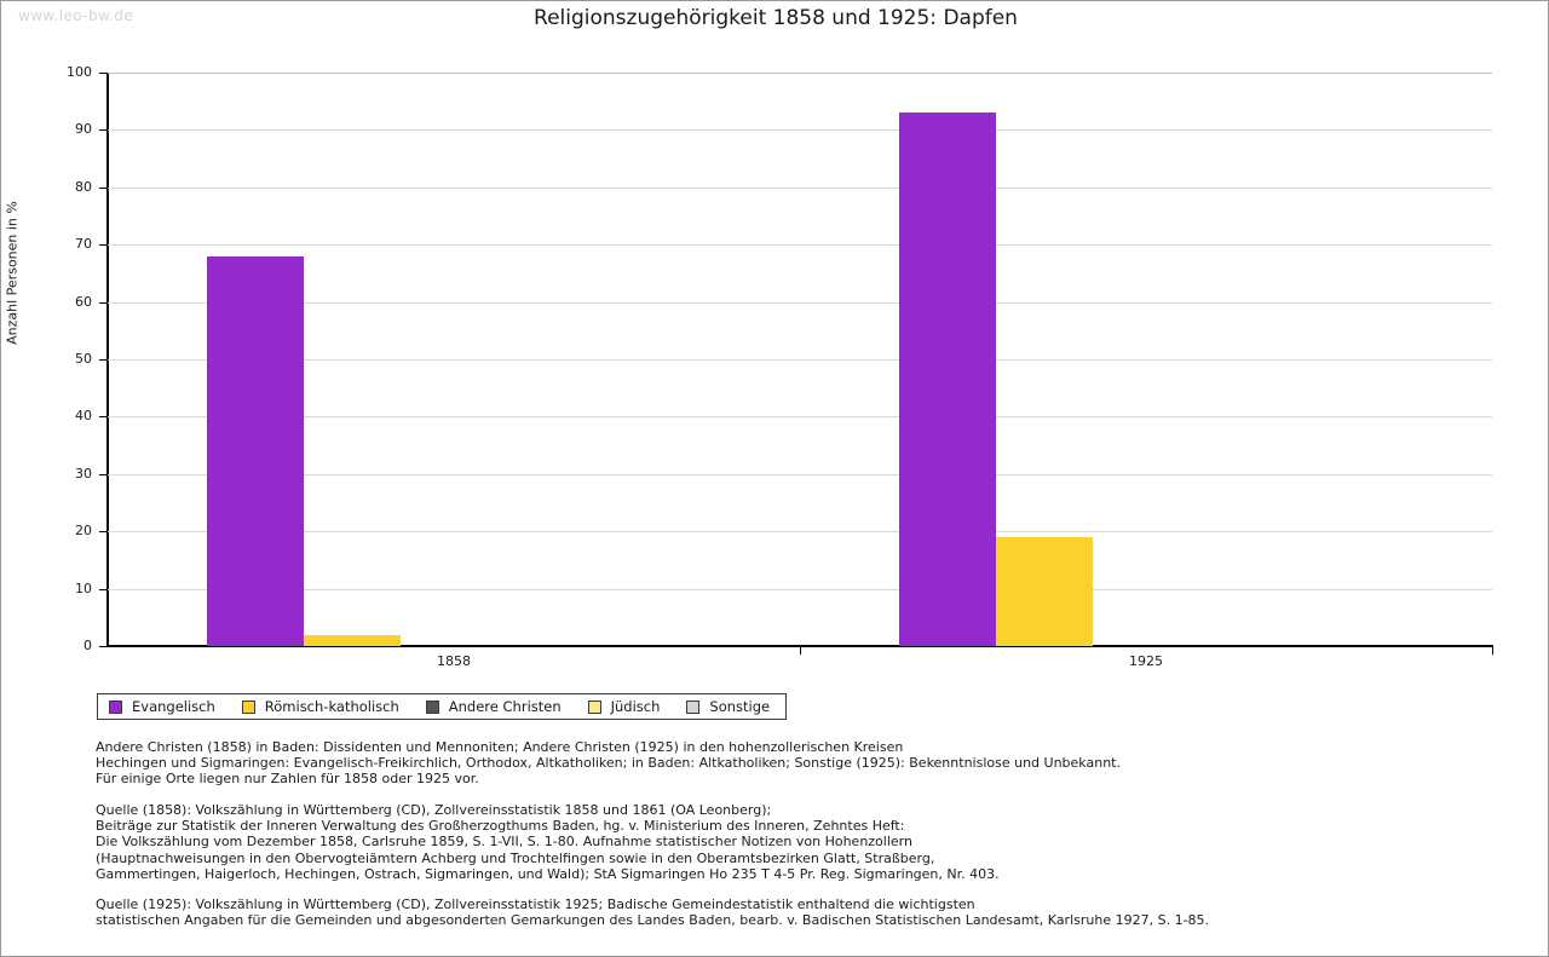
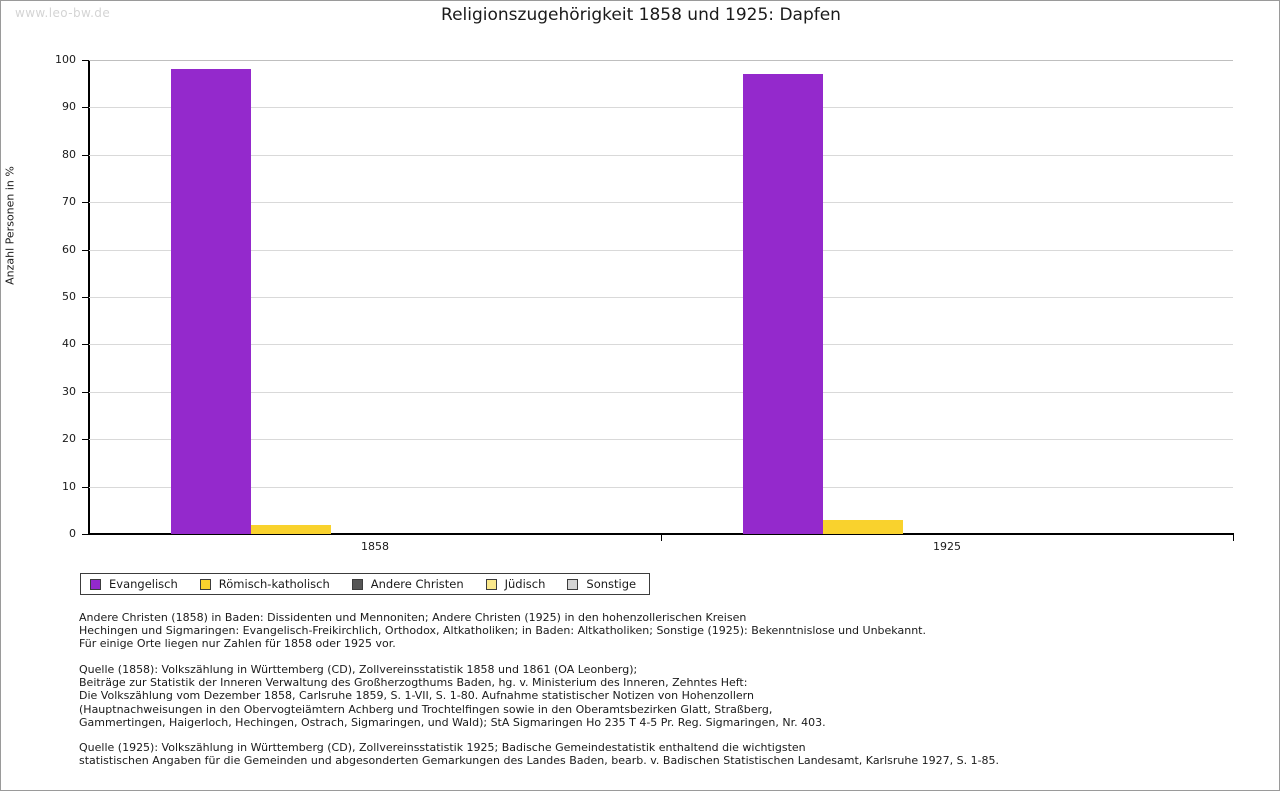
Evangelisch/1858: 68 -> 98
Evangelisch/1925: 93 -> 97
Römisch-katholisch/1925: 19 -> 3
